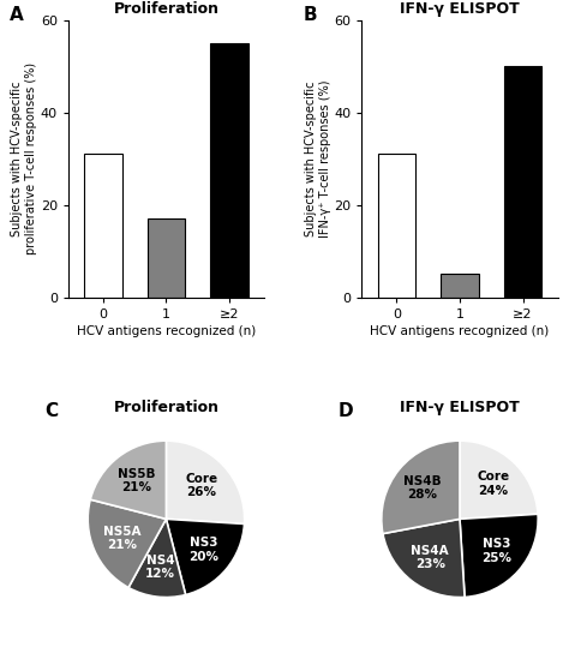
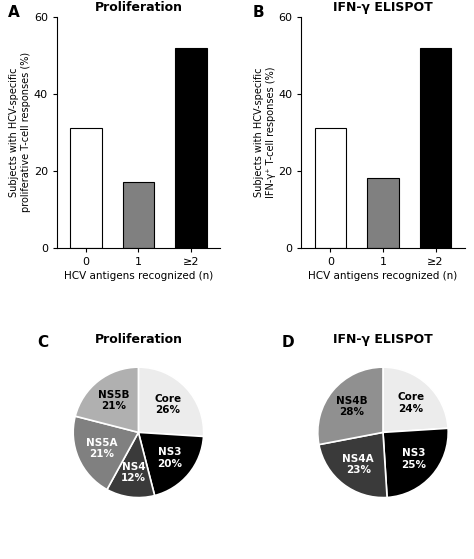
Proliferation/≥2: 55 -> 52
IFN-γ ELISPOT/1: 5 -> 18
IFN-γ ELISPOT/≥2: 50 -> 52
